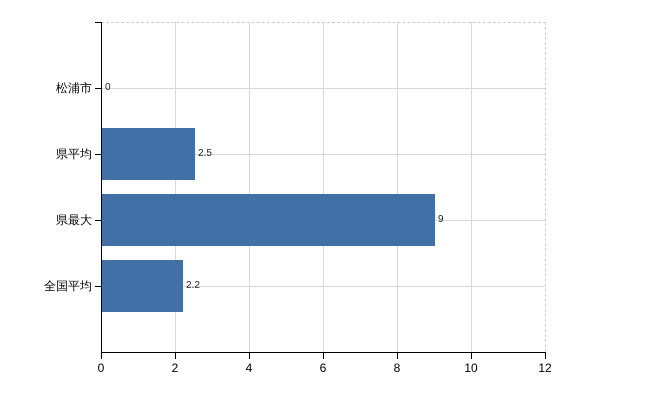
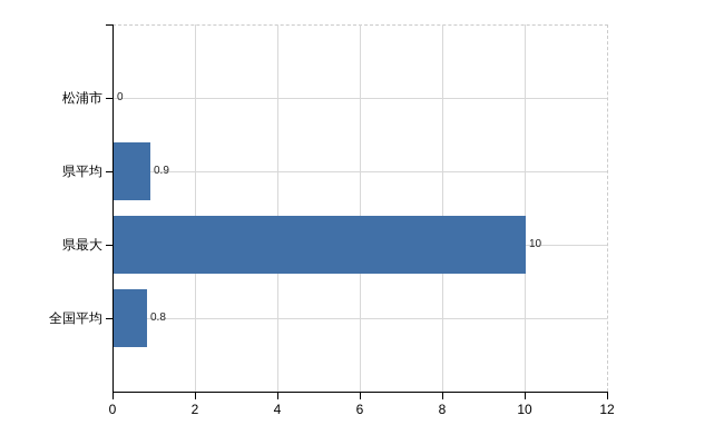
県平均: 2.5 -> 0.9
県最大: 9 -> 10
全国平均: 2.2 -> 0.8
